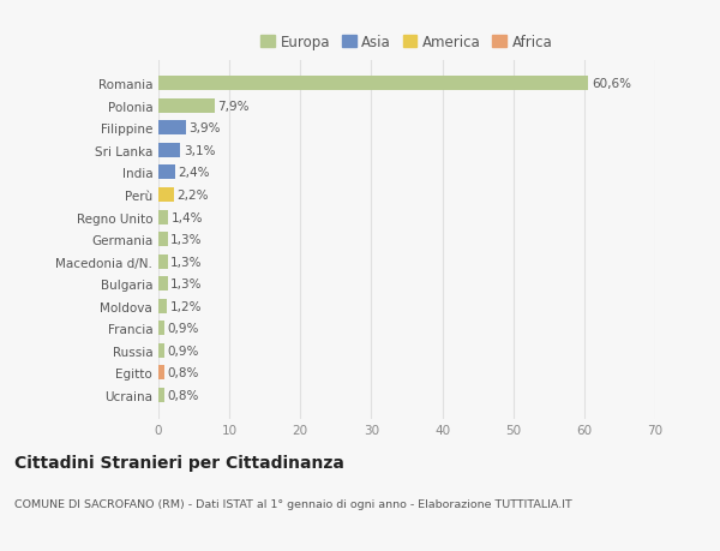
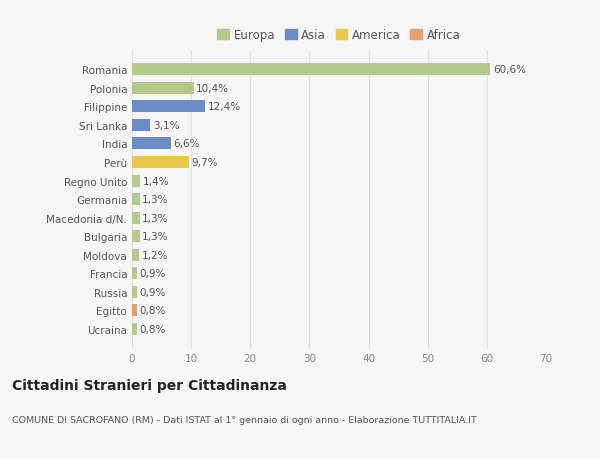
Polonia: 7,9% -> 10,4%
Filippine: 3,9% -> 12,4%
India: 2,4% -> 6,6%
Perù: 2,2% -> 9,7%
